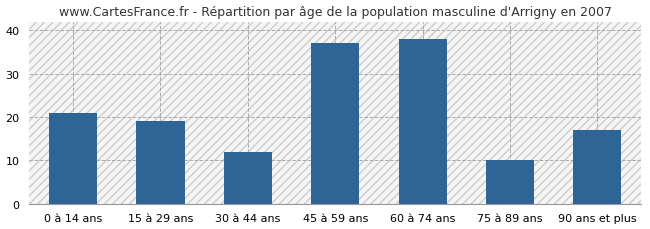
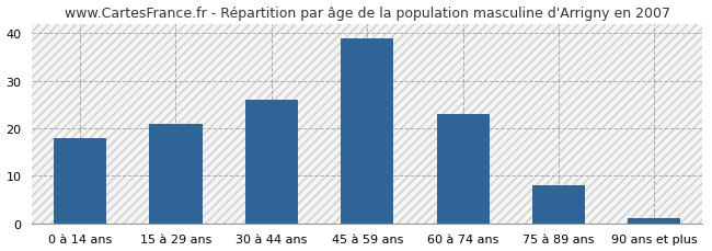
0 à 14 ans: 21 -> 18
15 à 29 ans: 19 -> 21
30 à 44 ans: 12 -> 26
45 à 59 ans: 37 -> 39
60 à 74 ans: 38 -> 23
75 à 89 ans: 10 -> 8
90 ans et plus: 17 -> 1
